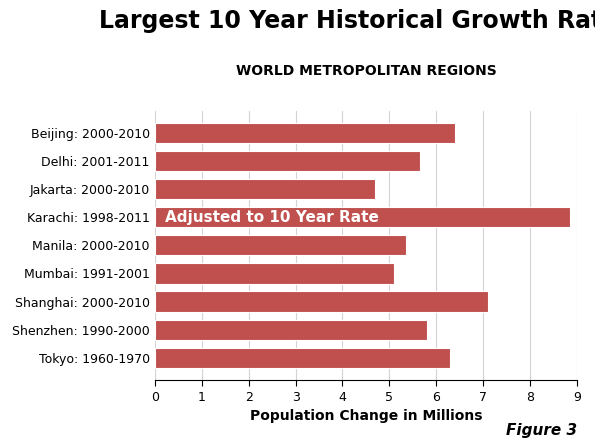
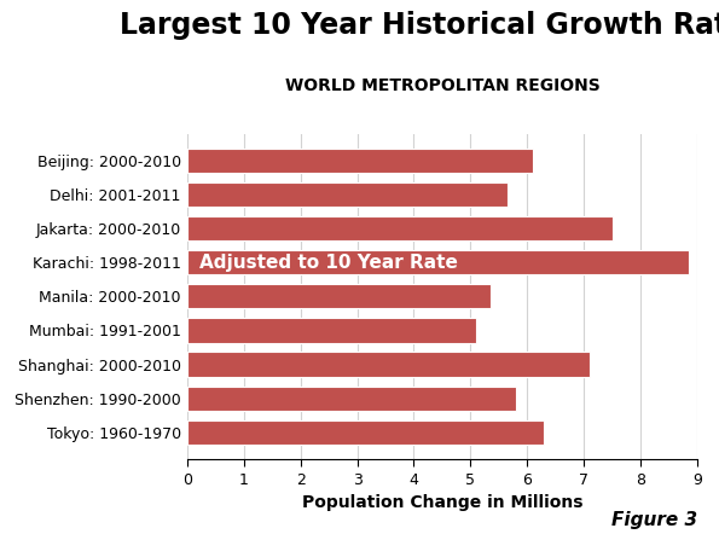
Beijing: 2000-2010: 6.40 -> 6.10
Jakarta: 2000-2010: 4.70 -> 7.50
